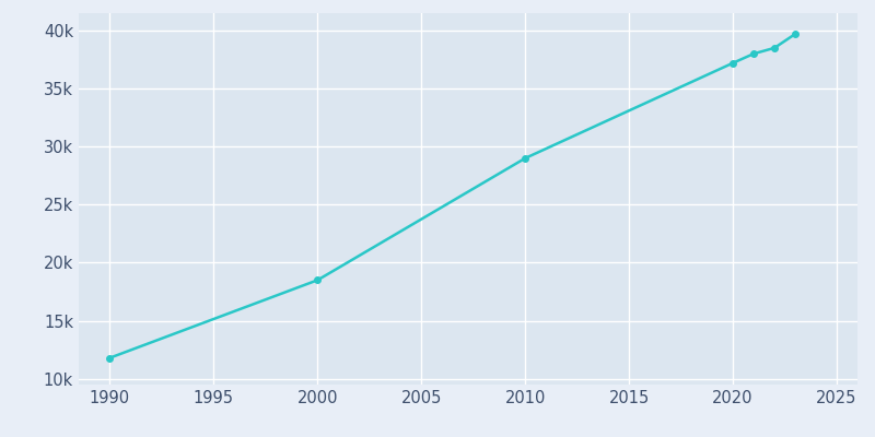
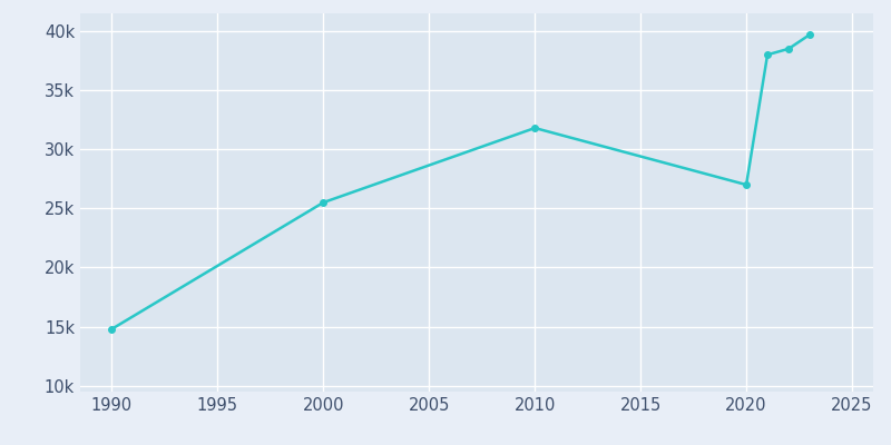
1990: 11.8k -> 14.8k
2000: 18.5k -> 25.5k
2010: 29.0k -> 31.8k
2020: 37.2k -> 27.0k
